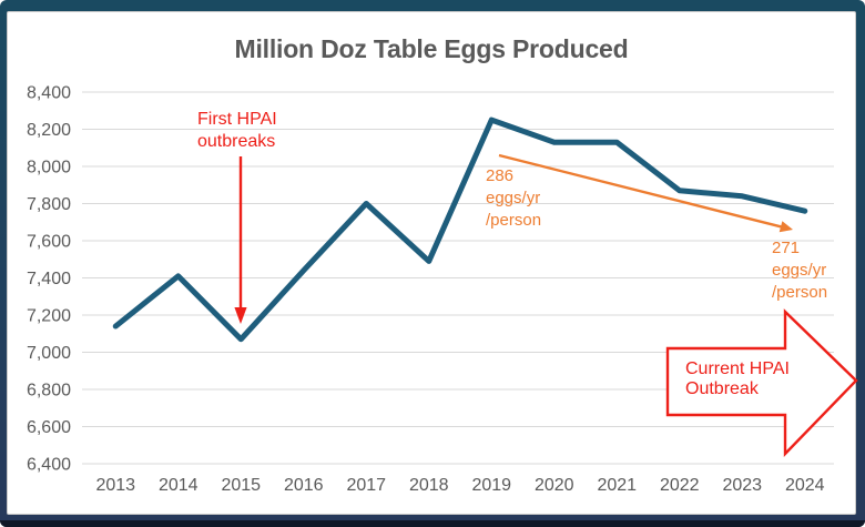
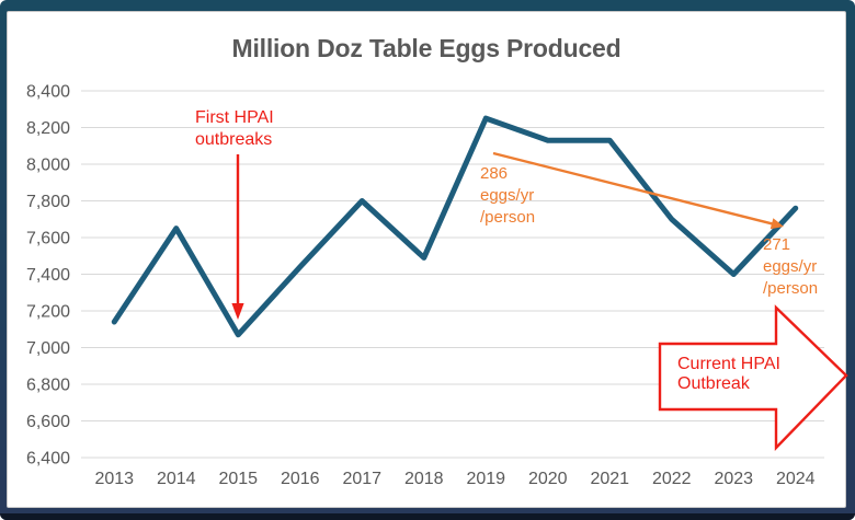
2014: 7410 -> 7650
2022: 7870 -> 7700
2023: 7840 -> 7400
